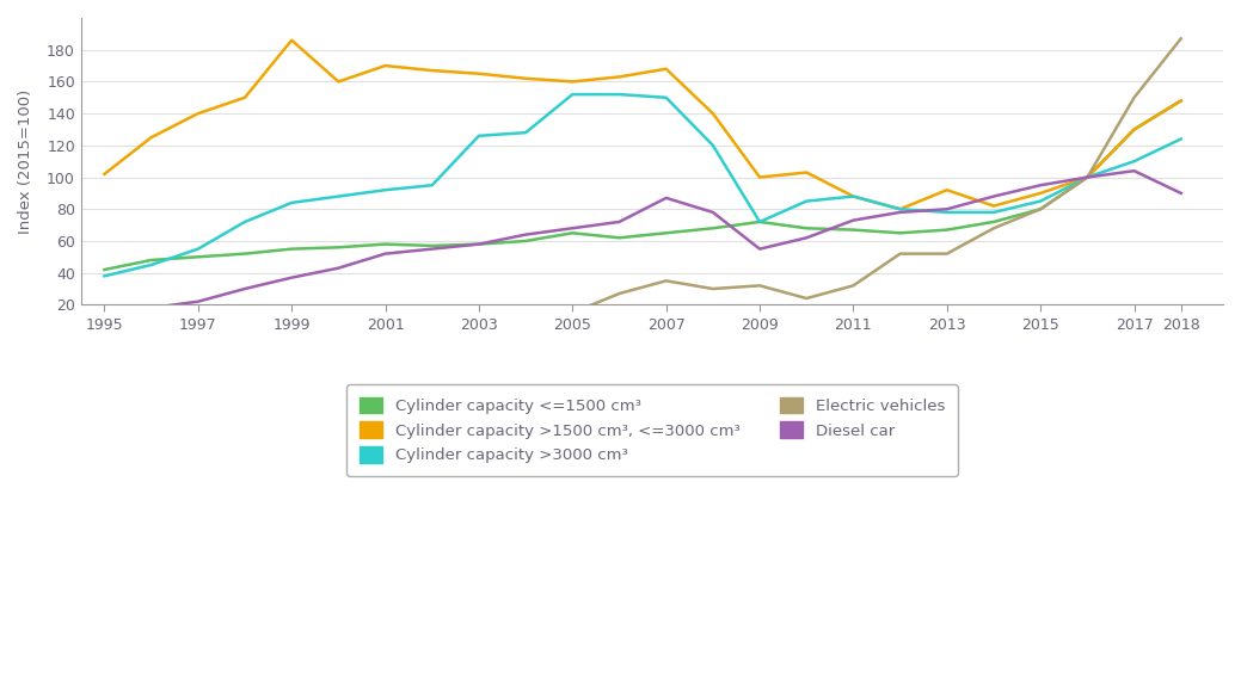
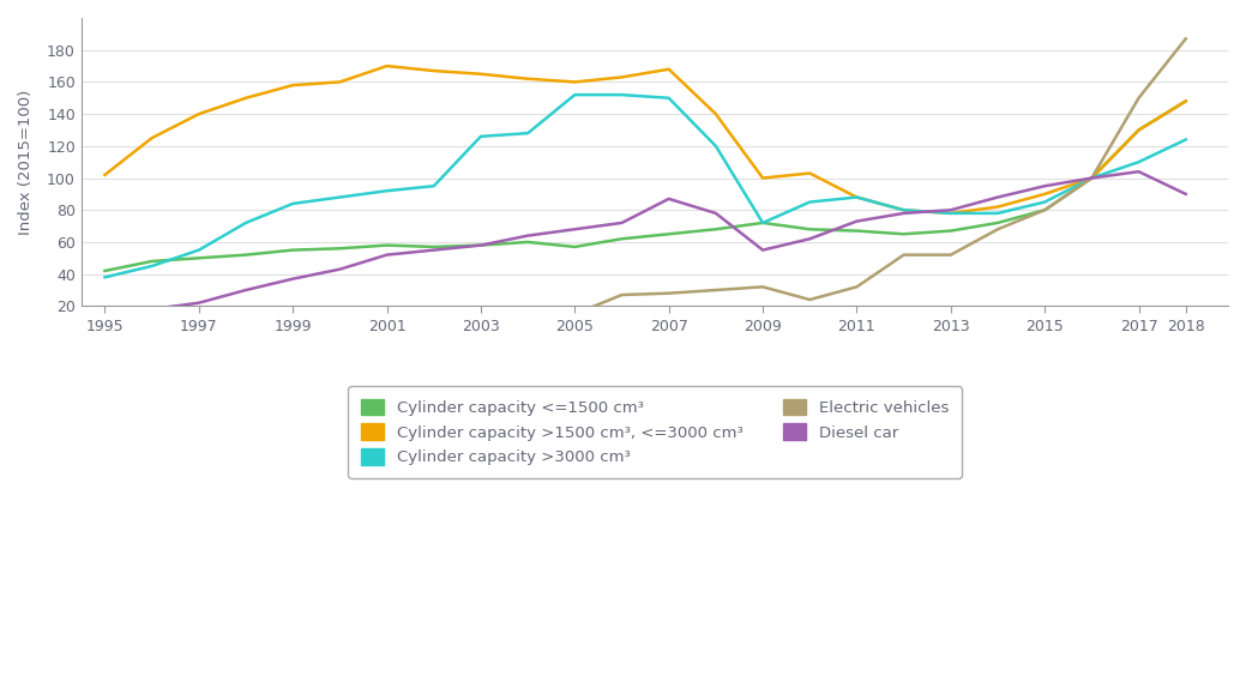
Cylinder capacity >1500 cm³, <=3000 cm³/1999: 186 -> 158
Cylinder capacity <=1500 cm³/2005: 65 -> 57
Electric vehicles/2007: 35 -> 28
Cylinder capacity >1500 cm³, <=3000 cm³/2013: 92 -> 78
